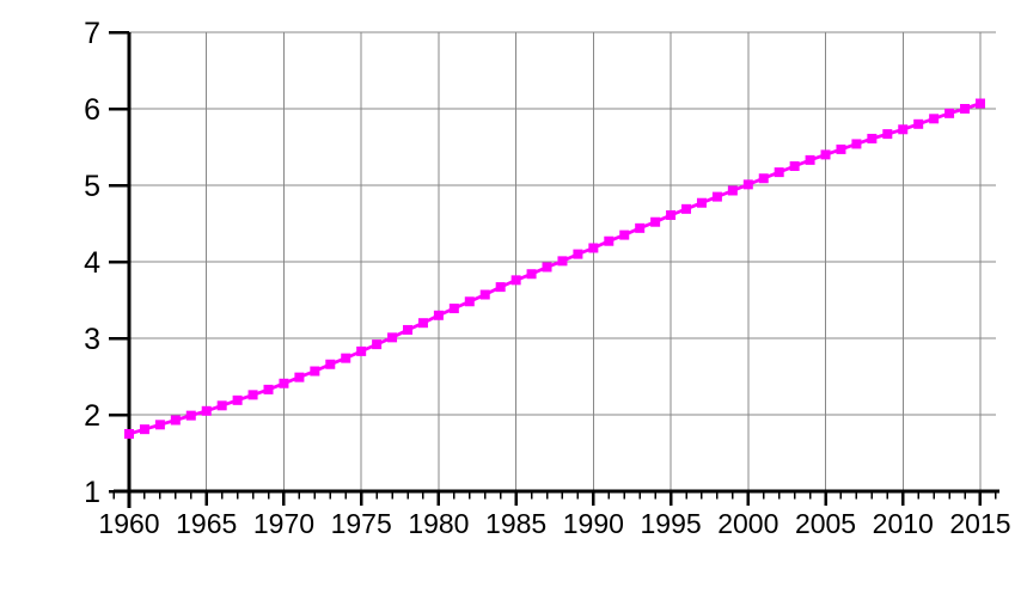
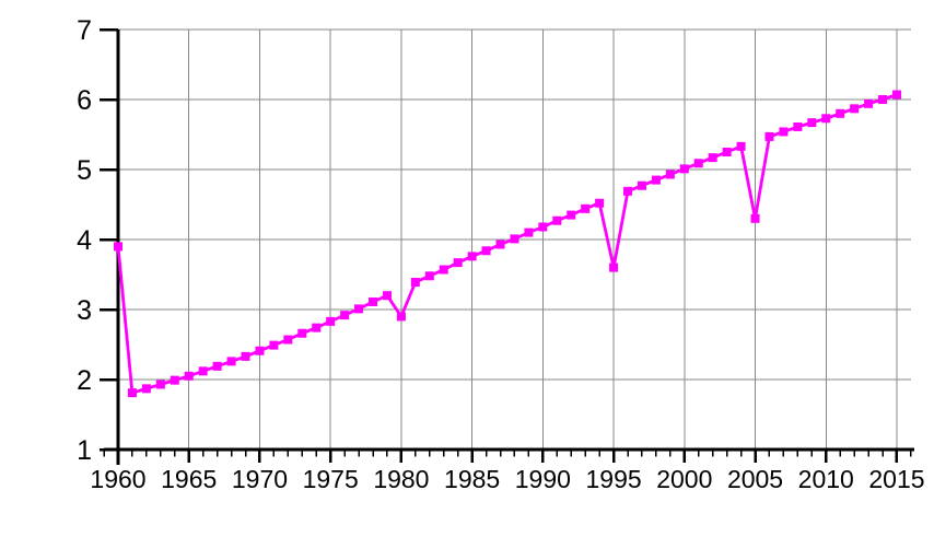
1960: 1.8 -> 3.9
1980: 3.3 -> 2.9
1995: 4.6 -> 3.6
2005: 5.4 -> 4.3
